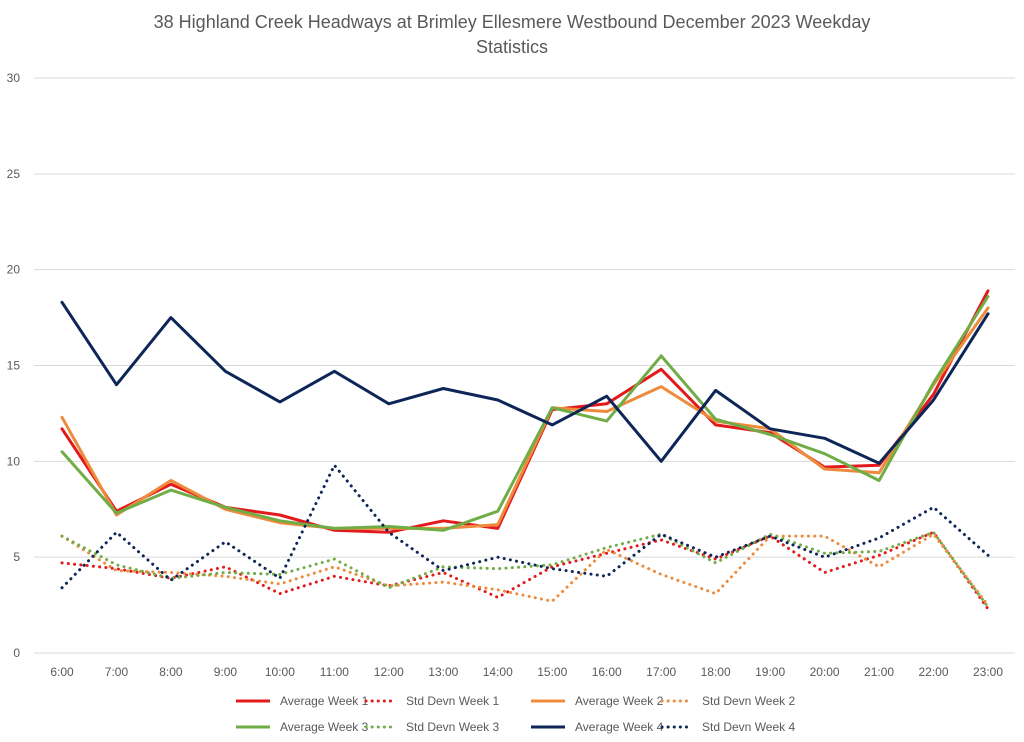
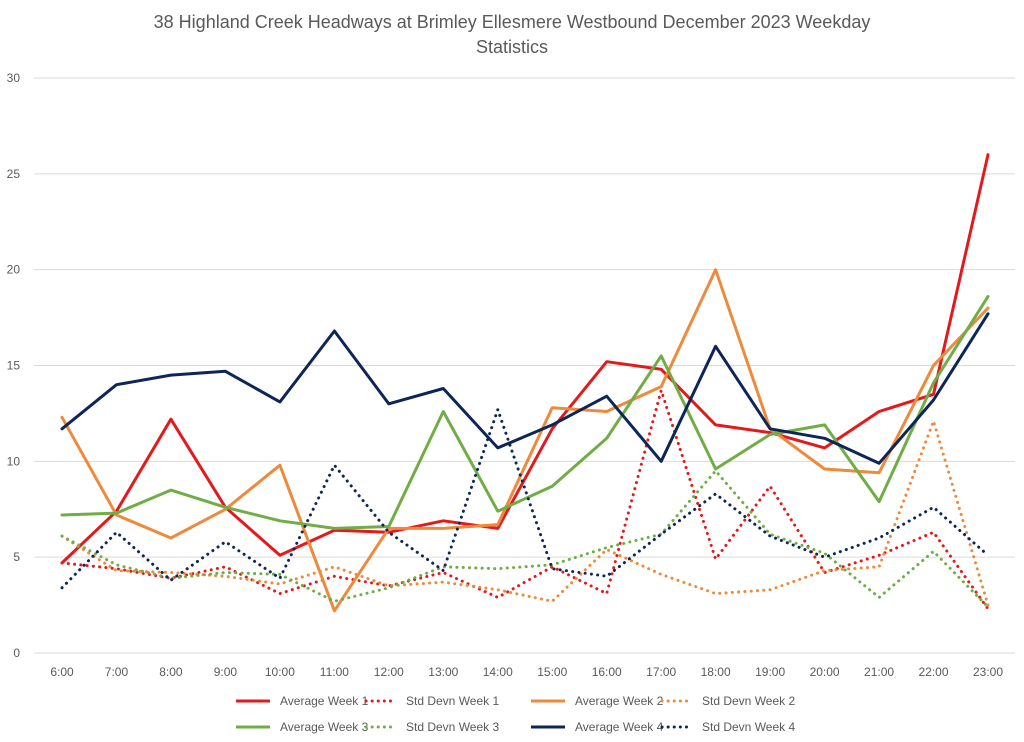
Average Week 1/6:00: 11.7 -> 4.7
Average Week 3/6:00: 10.5 -> 7.2
Average Week 4/6:00: 18.3 -> 11.7
Average Week 1/8:00: 8.8 -> 12.2
Average Week 2/8:00: 9.0 -> 6.0
Average Week 4/8:00: 17.5 -> 14.5
Average Week 1/10:00: 7.2 -> 5.1
Average Week 2/10:00: 6.8 -> 9.8
Average Week 2/11:00: 6.5 -> 2.2
Std Devn Week 3/11:00: 4.9 -> 2.7
Average Week 4/11:00: 14.7 -> 16.8
Average Week 3/13:00: 6.4 -> 12.6
Average Week 4/14:00: 13.2 -> 10.7
Std Devn Week 4/14:00: 5.0 -> 12.7
Average Week 1/15:00: 12.7 -> 11.7
Average Week 3/15:00: 12.8 -> 8.7
Average Week 1/16:00: 13.0 -> 15.2
Std Devn Week 1/16:00: 5.2 -> 3.1
Average Week 3/16:00: 12.1 -> 11.2
Std Devn Week 1/17:00: 5.9 -> 13.7
Average Week 2/18:00: 12.1 -> 20.0
Average Week 3/18:00: 12.2 -> 9.6
Std Devn Week 3/18:00: 4.7 -> 9.5
Average Week 4/18:00: 13.7 -> 16.0
Std Devn Week 4/18:00: 5.0 -> 8.3
Std Devn Week 1/19:00: 6.1 -> 8.7
Std Devn Week 2/19:00: 6.1 -> 3.3
Average Week 1/20:00: 9.7 -> 10.7
Std Devn Week 2/20:00: 6.1 -> 4.3
Average Week 3/20:00: 10.4 -> 11.9
Average Week 1/21:00: 9.8 -> 12.6
Average Week 3/21:00: 9.0 -> 7.9
Std Devn Week 3/21:00: 5.3 -> 2.9
Average Week 2/22:00: 14.0 -> 15.0
Std Devn Week 2/22:00: 6.2 -> 12.1
Std Devn Week 3/22:00: 6.3 -> 5.3
Average Week 1/23:00: 18.9 -> 26.0
